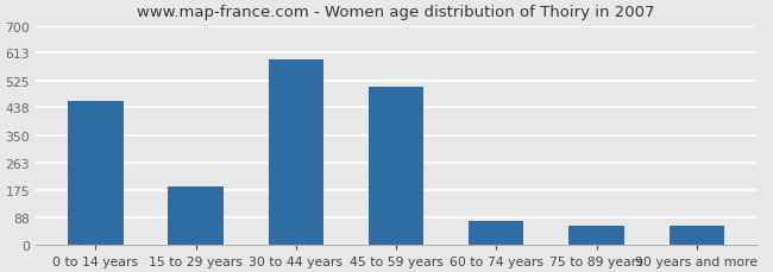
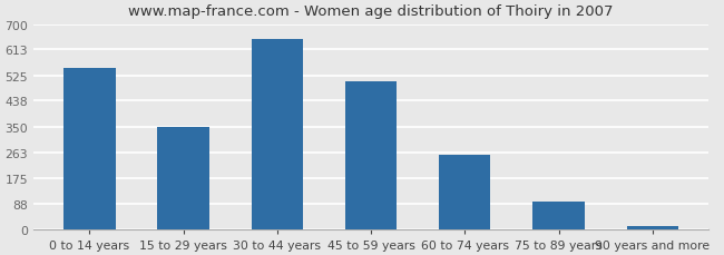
0 to 14 years: 460 -> 549
15 to 29 years: 185 -> 350
30 to 44 years: 590 -> 650
60 to 74 years: 75 -> 252
75 to 89 years: 60 -> 96
90 years and more: 60 -> 10
